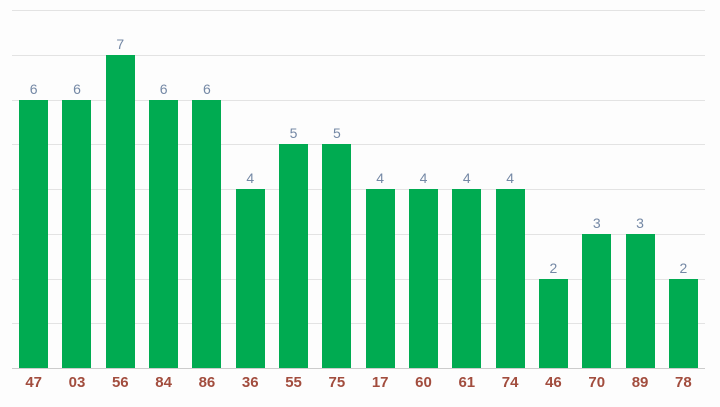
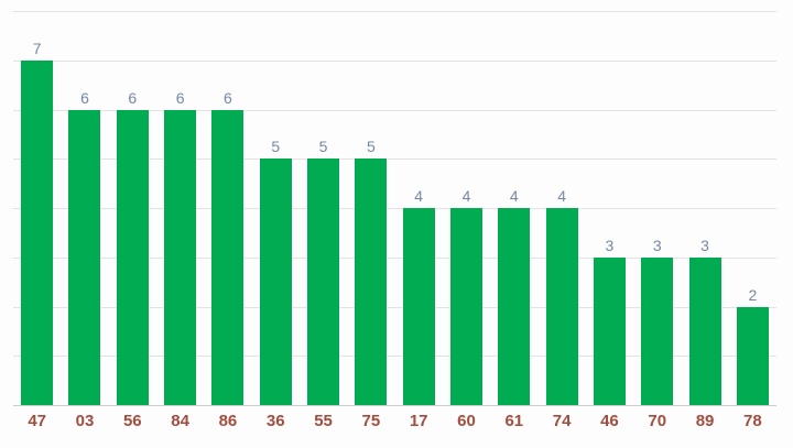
47: 6 -> 7
56: 7 -> 6
36: 4 -> 5
46: 2 -> 3
